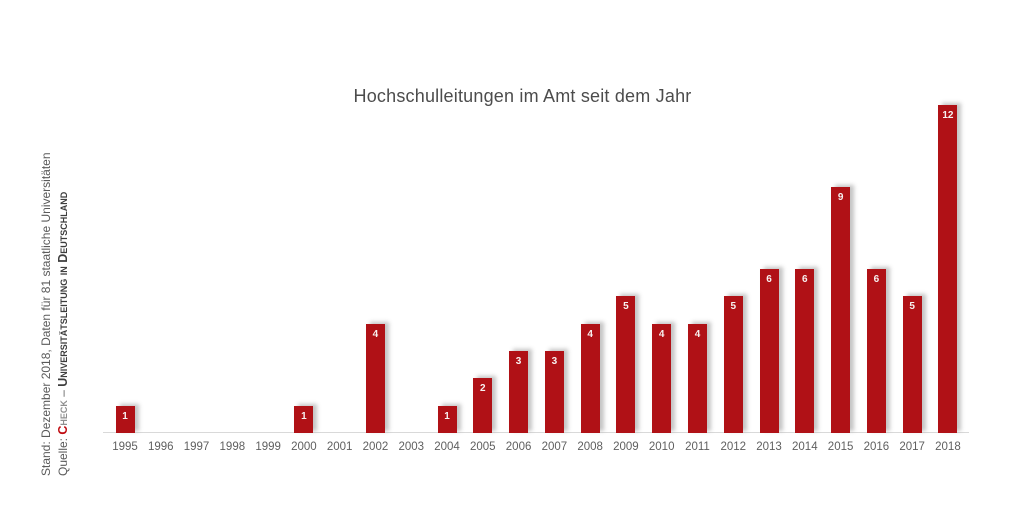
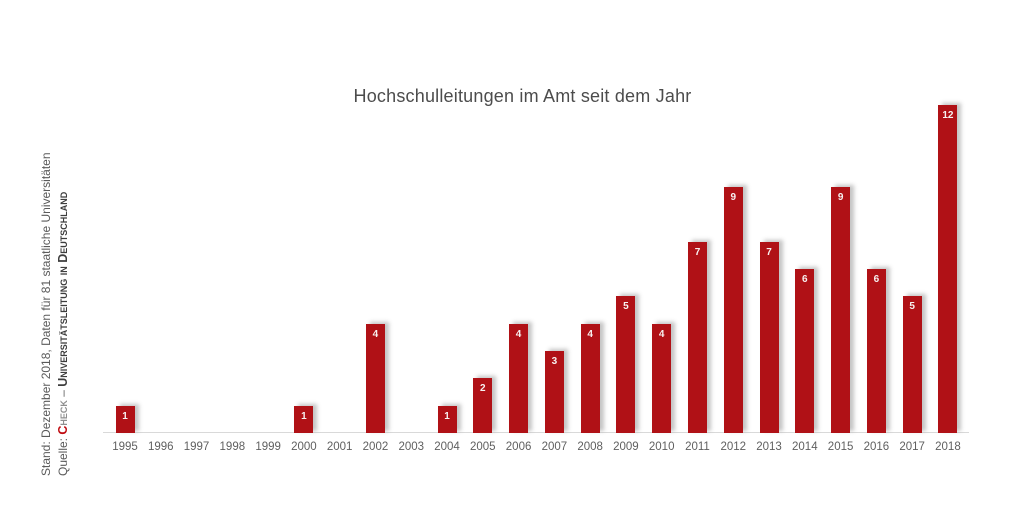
2006: 3 -> 4
2011: 4 -> 7
2012: 5 -> 9
2013: 6 -> 7
